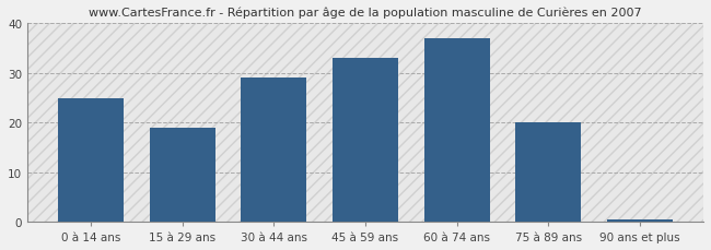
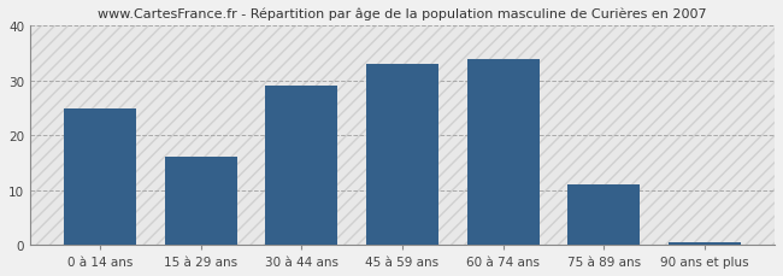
15 à 29 ans: 19.0 -> 16.0
60 à 74 ans: 37.0 -> 34.0
75 à 89 ans: 20.0 -> 11.0
